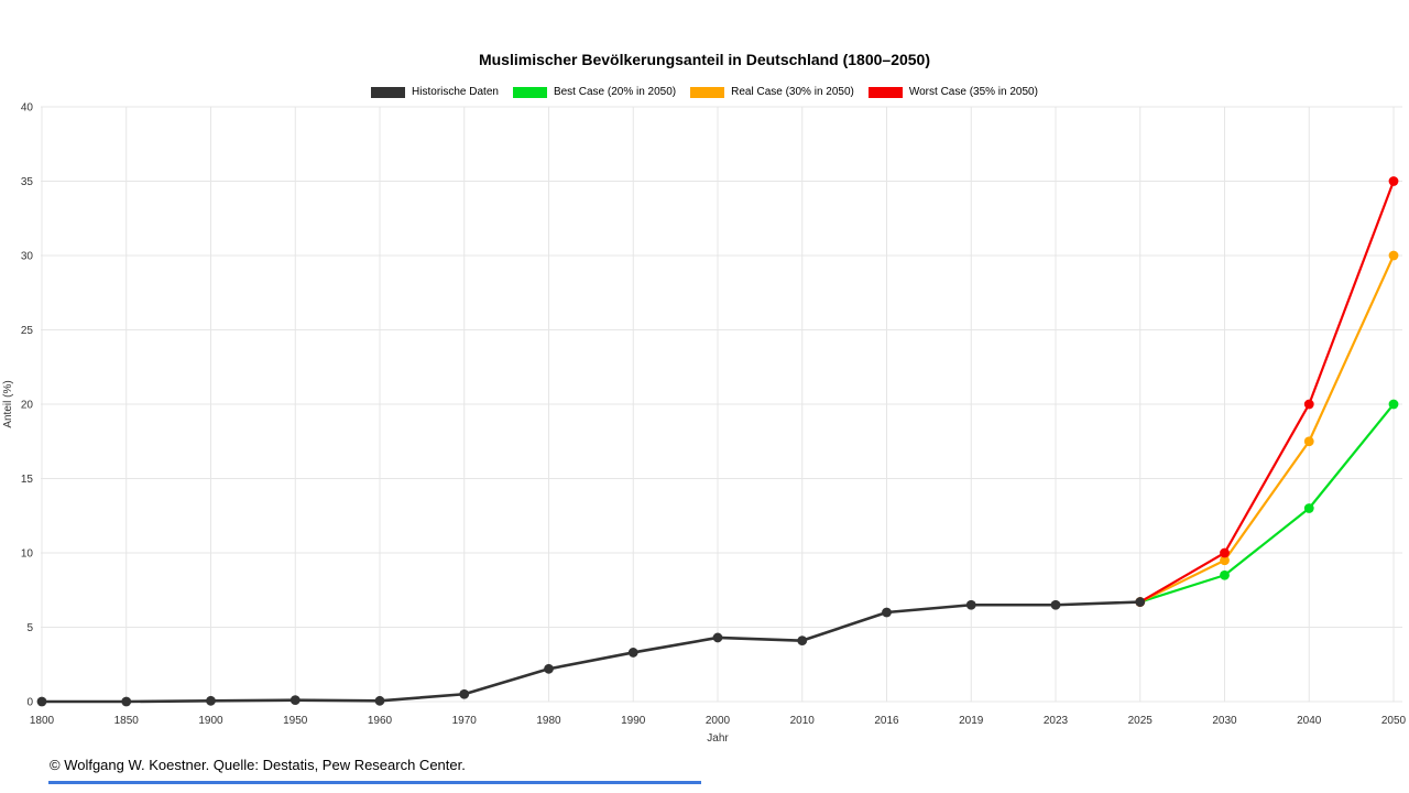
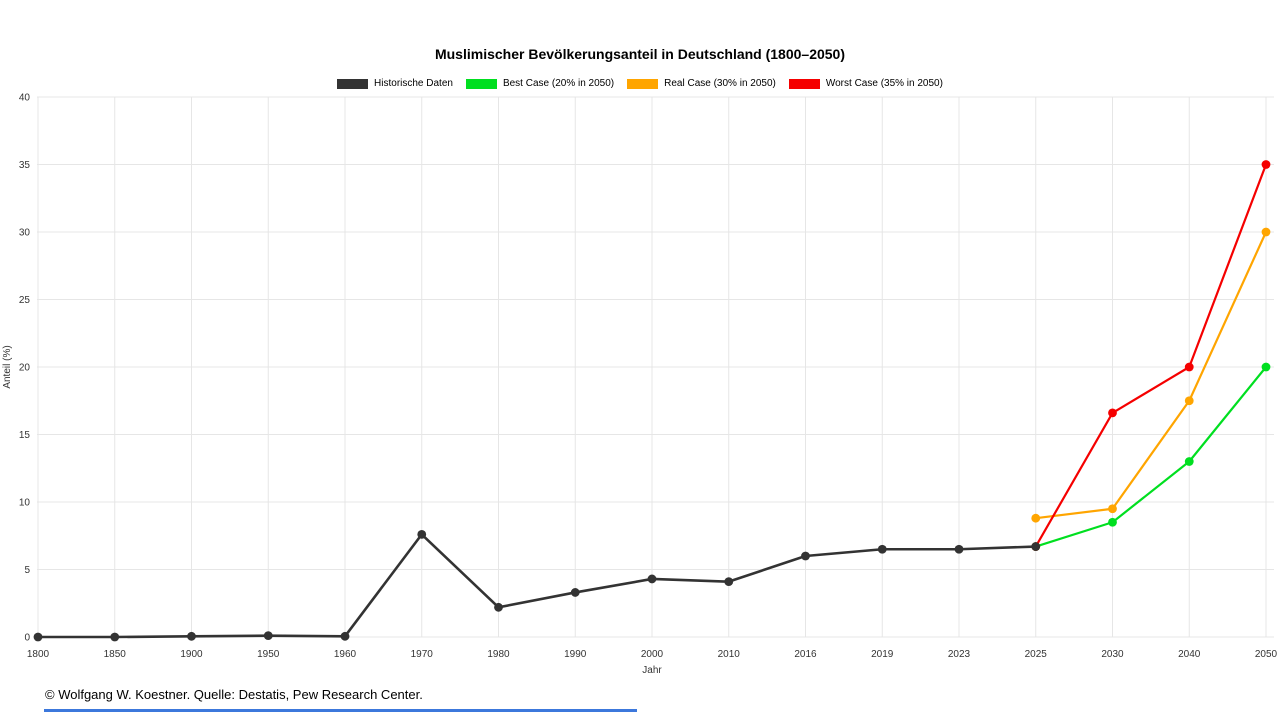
Historische Daten/1970: 0.5 -> 7.6
Real Case (30% in 2050)/2025: 6.7 -> 8.8
Worst Case (35% in 2050)/2030: 10.0 -> 16.6
